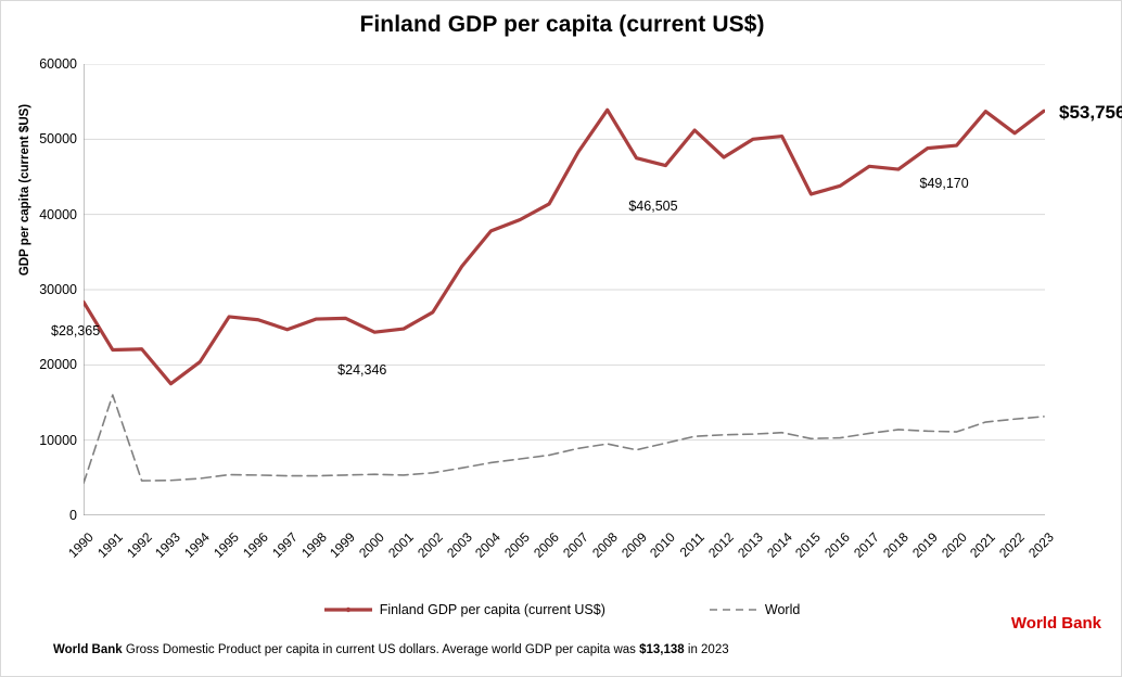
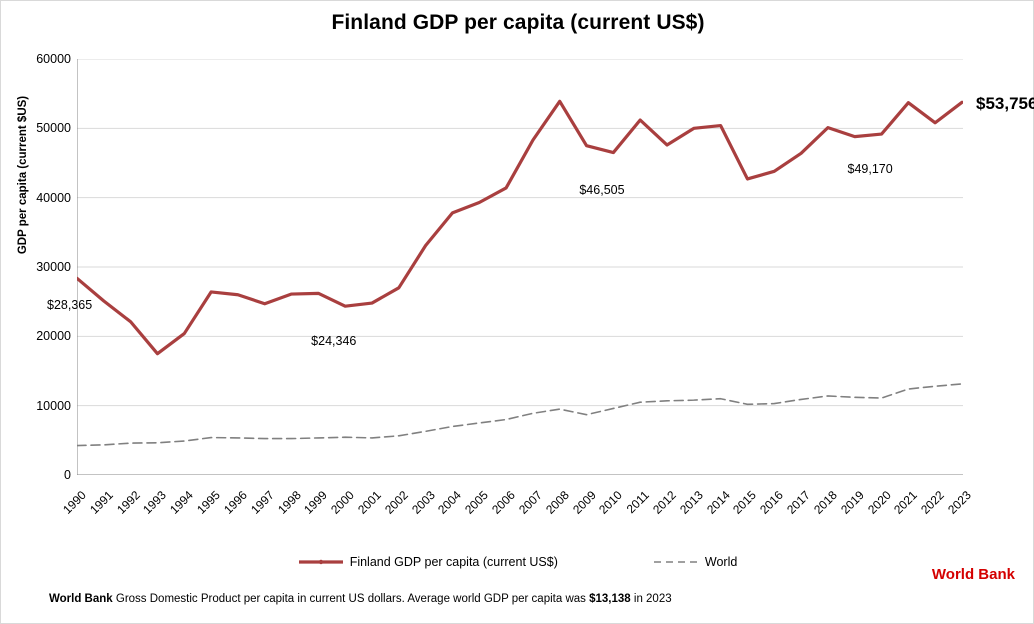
Finland GDP per capita (current US$)/1991: 22000 -> 25000
World/1991: 16000 -> 4000
Finland GDP per capita (current US$)/2018: 46000 -> 50000
